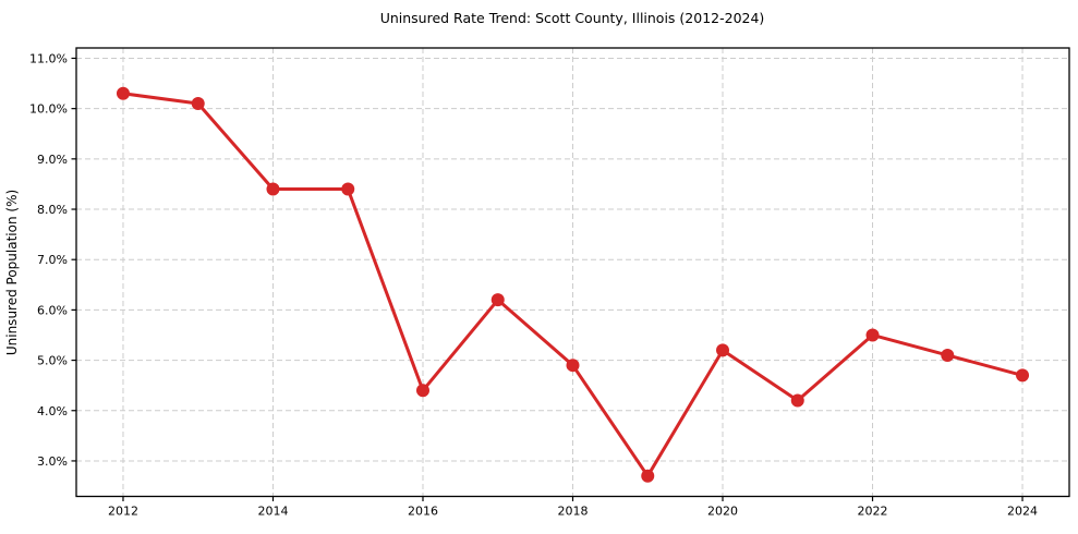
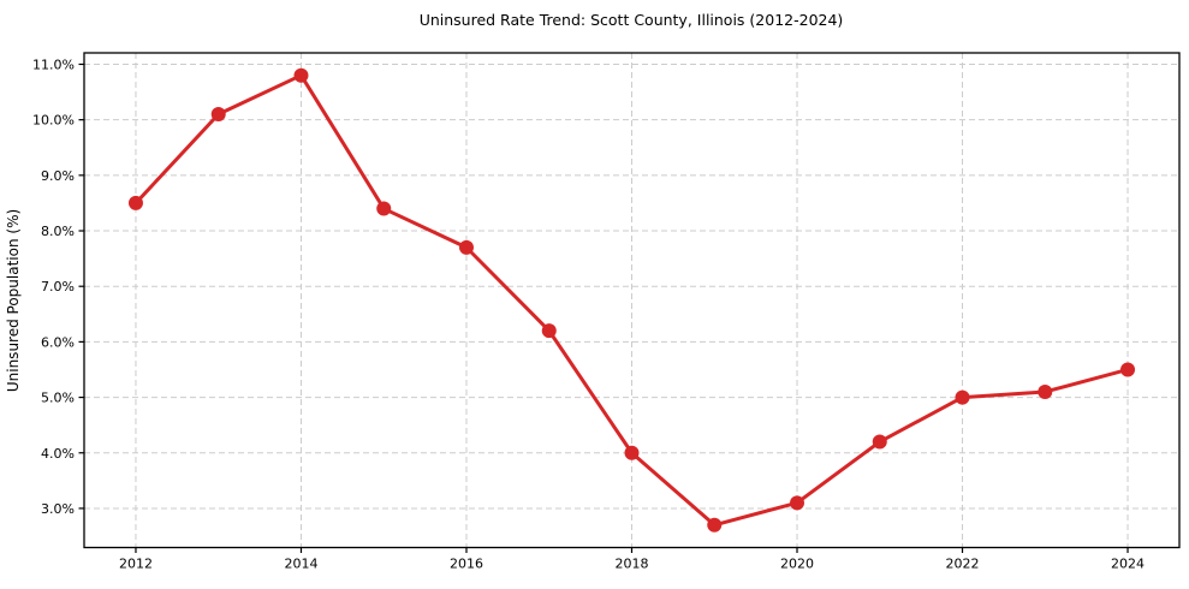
2012: 10.3% -> 8.5%
2014: 8.4% -> 10.8%
2016: 4.4% -> 7.7%
2018: 4.9% -> 4.0%
2020: 5.2% -> 3.1%
2022: 5.5% -> 5.0%
2024: 4.7% -> 5.5%
